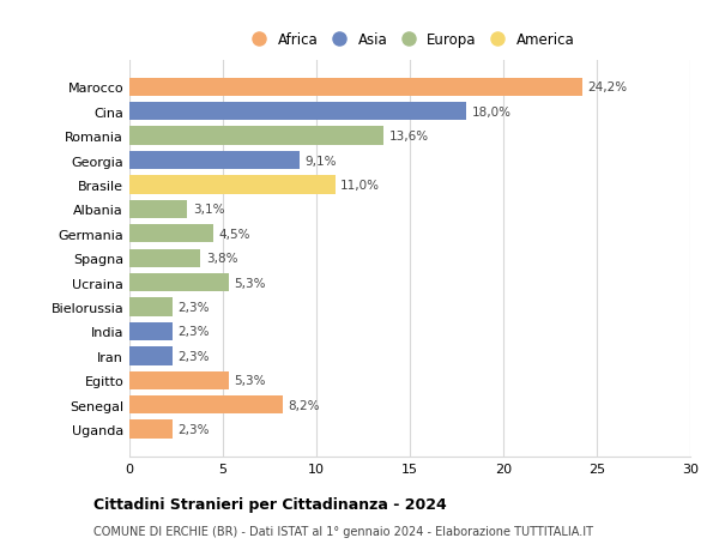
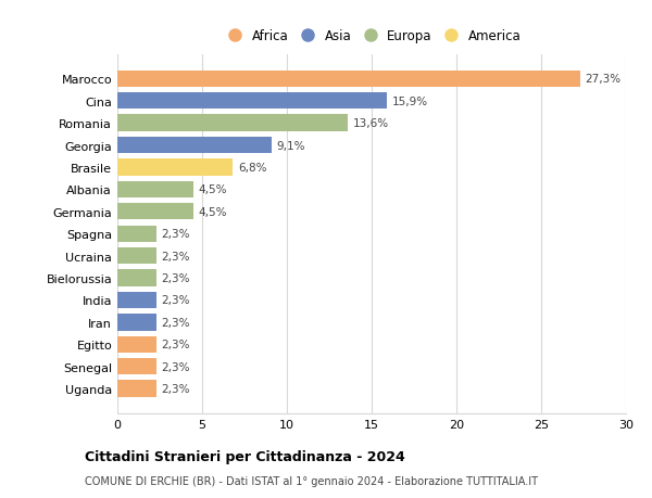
Marocco: 24,2% -> 27,3%
Cina: 18,0% -> 15,9%
Brasile: 11,0% -> 6,8%
Albania: 3,1% -> 4,5%
Spagna: 3,8% -> 2,3%
Ucraina: 5,3% -> 2,3%
Egitto: 5,3% -> 2,3%
Senegal: 8,2% -> 2,3%
